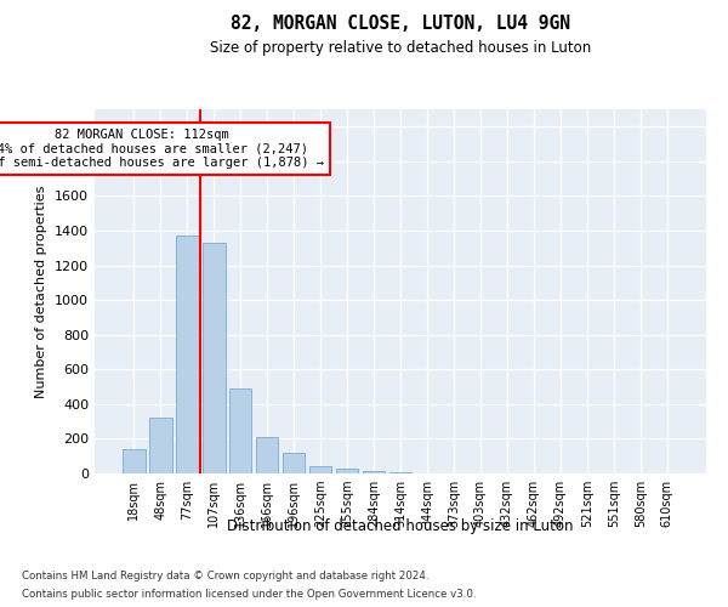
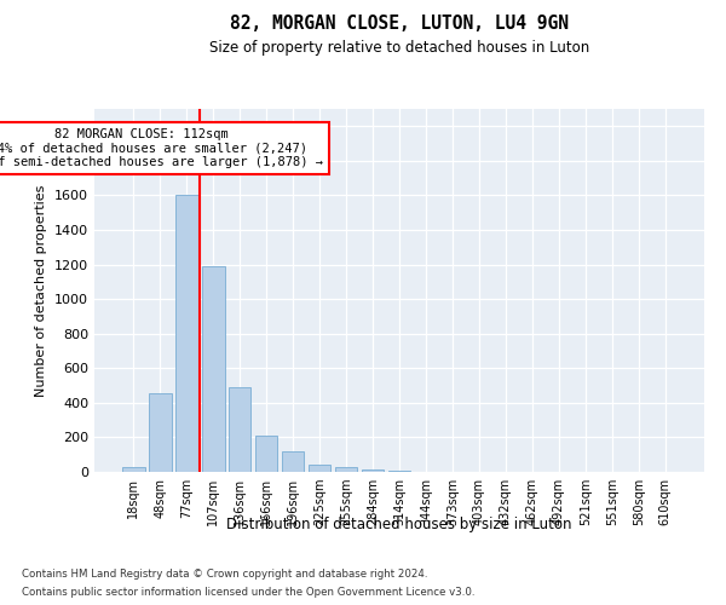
18sqm: 140 -> 30
48sqm: 320 -> 460
77sqm: 1370 -> 1600
107sqm: 1330 -> 1190
